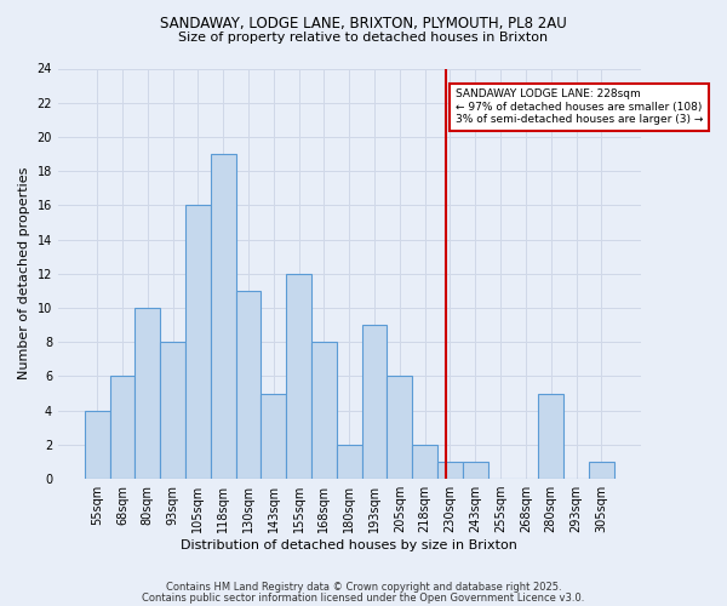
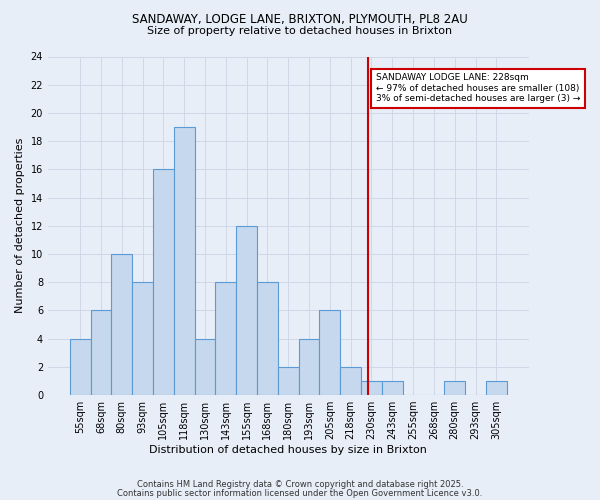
130sqm: 11 -> 4
143sqm: 5 -> 8
193sqm: 9 -> 4
280sqm: 5 -> 1
